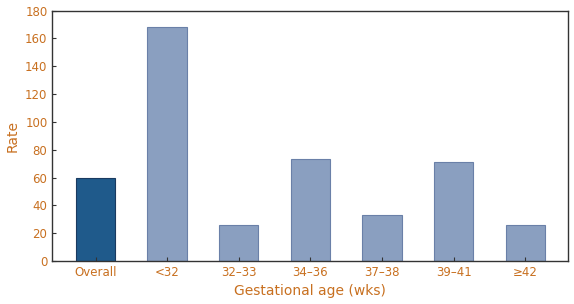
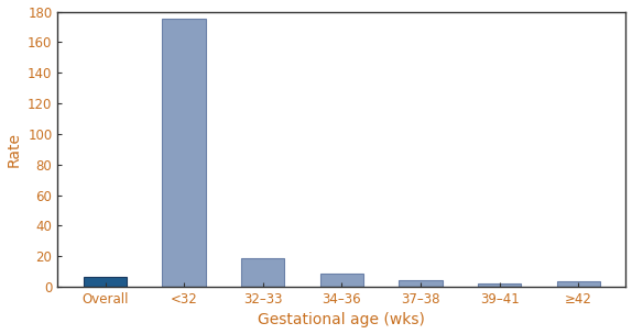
Overall: 60 -> 7
<32: 168 -> 176
32–33: 26 -> 18
34–36: 73 -> 9
37–38: 33 -> 5
39–41: 71 -> 2
≥42: 26 -> 4
